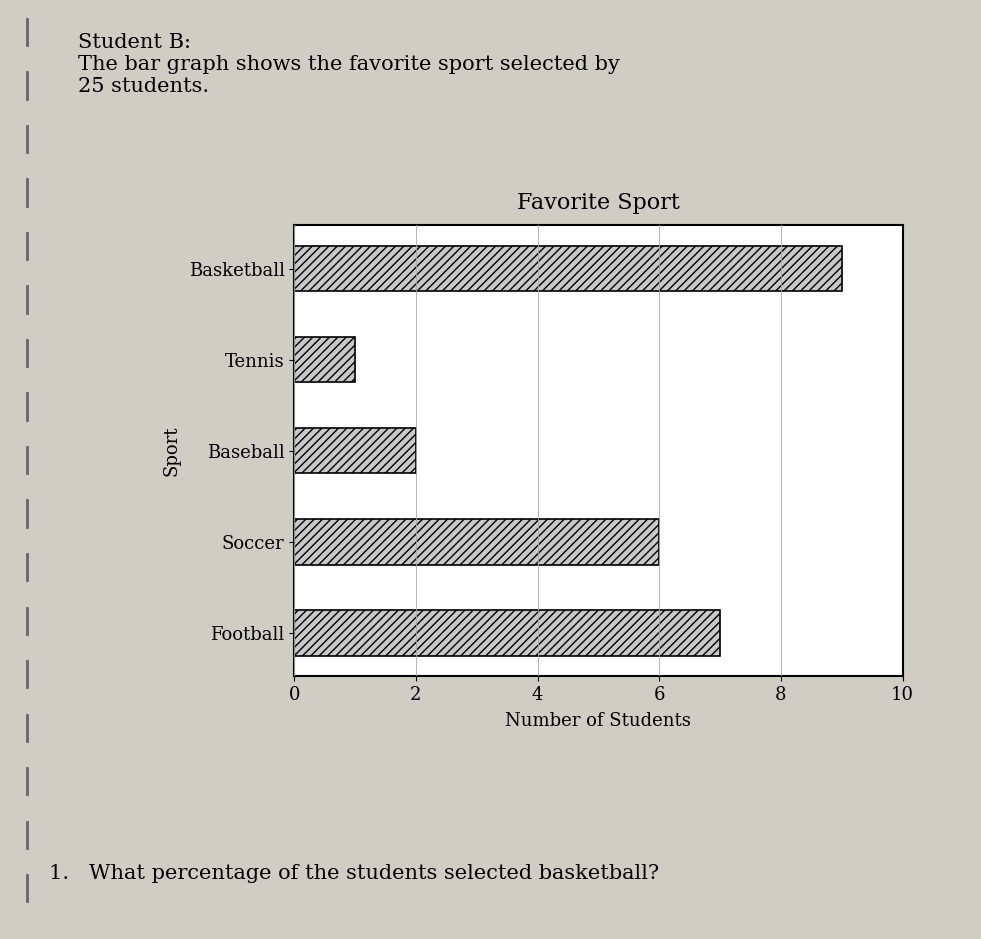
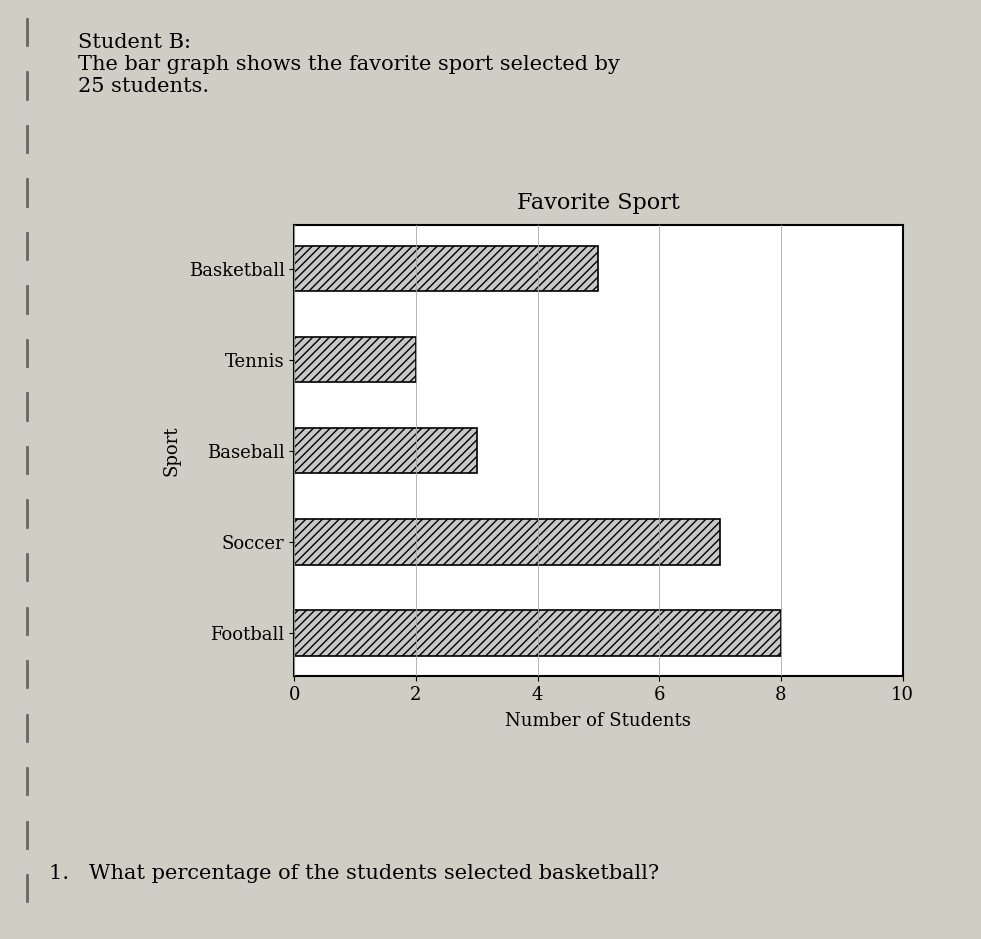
Basketball: 9 -> 5
Tennis: 1 -> 2
Baseball: 2 -> 3
Soccer: 6 -> 7
Football: 7 -> 8
